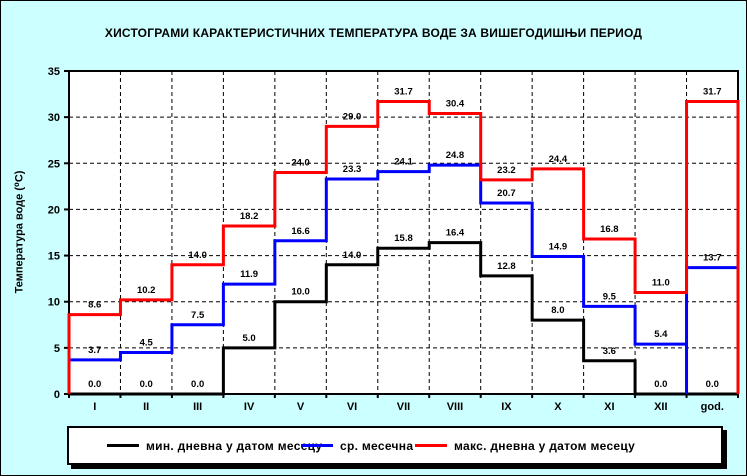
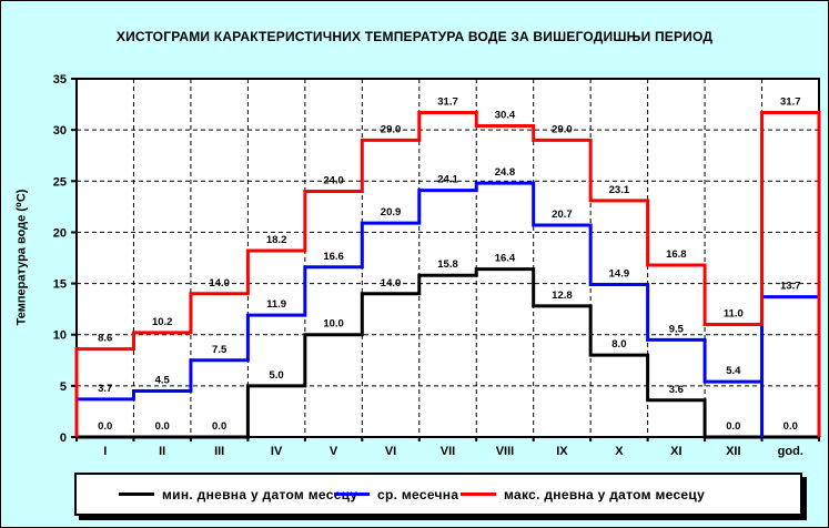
ср. месечна/VI: 23.3 -> 20.9
макс. дневна у датом месецу/IX: 23.2 -> 29.0
макс. дневна у датом месецу/X: 24.4 -> 23.1
